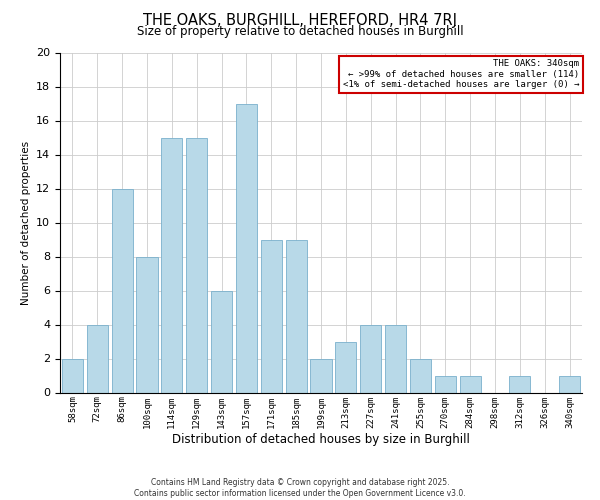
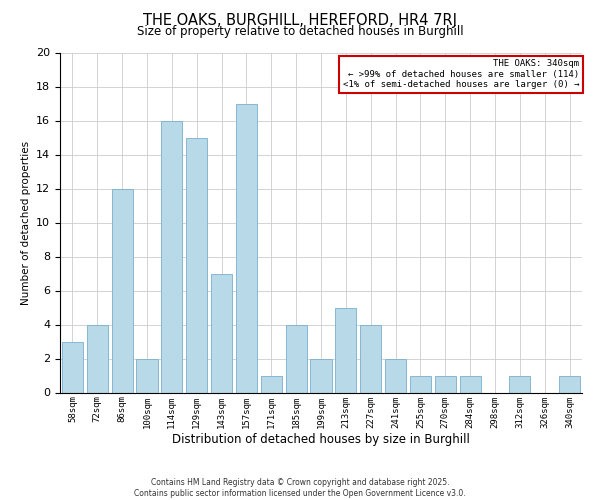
58sqm: 2 -> 3
100sqm: 8 -> 2
114sqm: 15 -> 16
143sqm: 6 -> 7
171sqm: 9 -> 1
185sqm: 9 -> 4
213sqm: 3 -> 5
241sqm: 4 -> 2
255sqm: 2 -> 1
